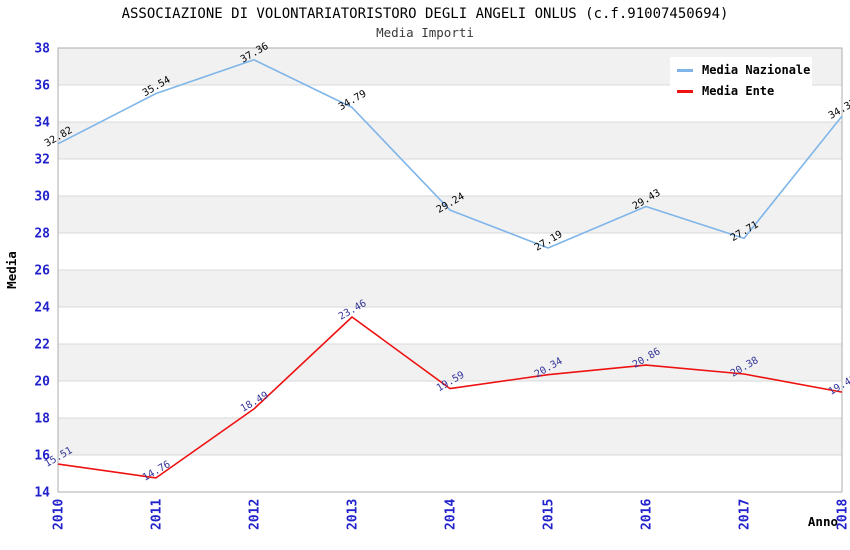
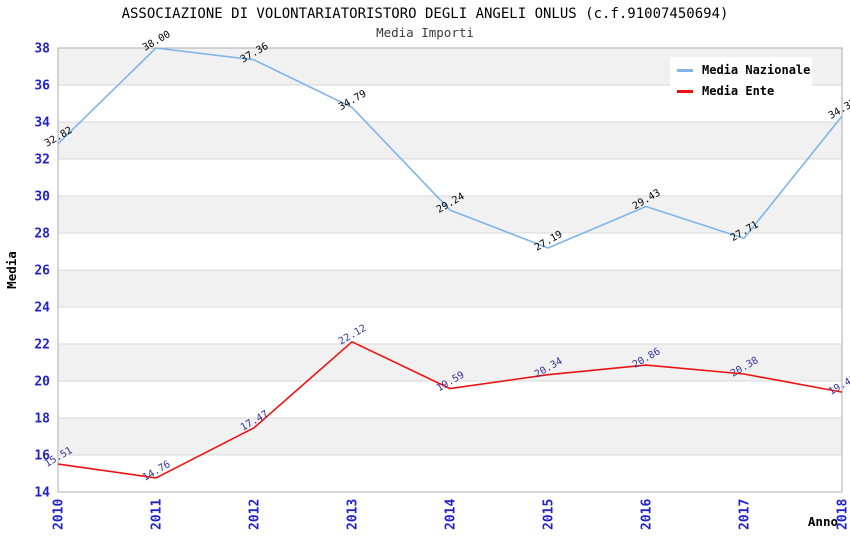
Media Nazionale/2011: 35.54 -> 38.00
Media Ente/2012: 18.49 -> 17.47
Media Ente/2013: 23.46 -> 22.12
